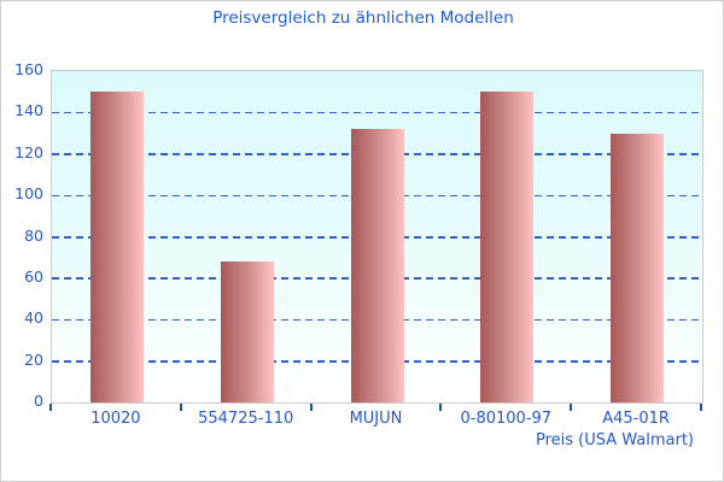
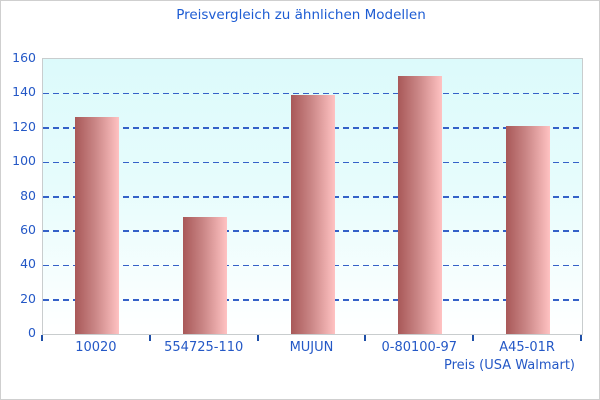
10020: 150 -> 126
MUJUN: 132 -> 139
A45-01R: 130 -> 121
